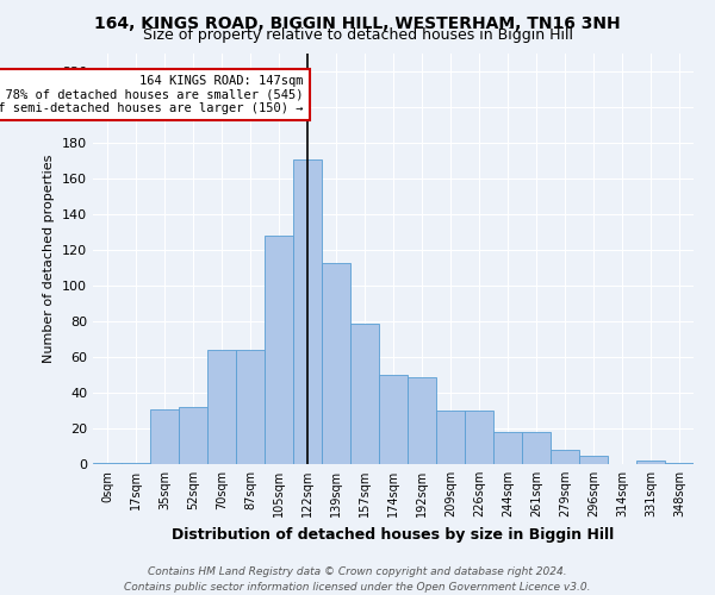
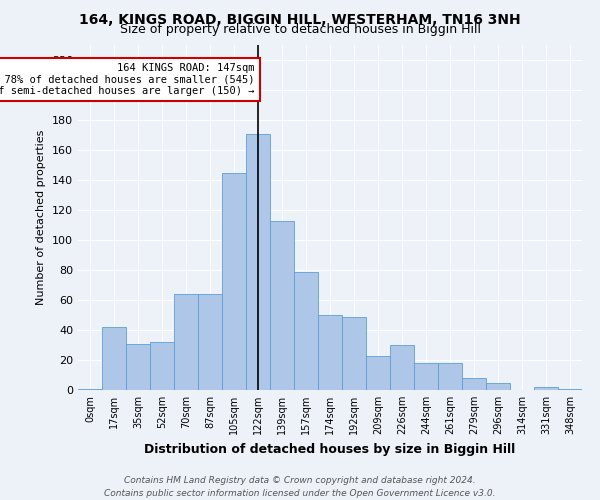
17sqm: 1 -> 42
105sqm: 128 -> 145
209sqm: 30 -> 23
